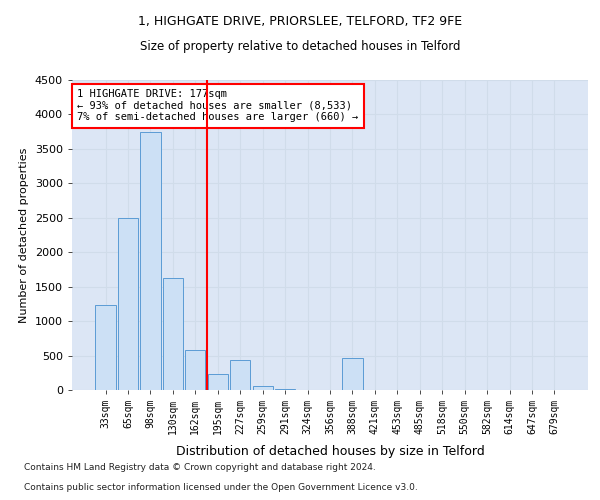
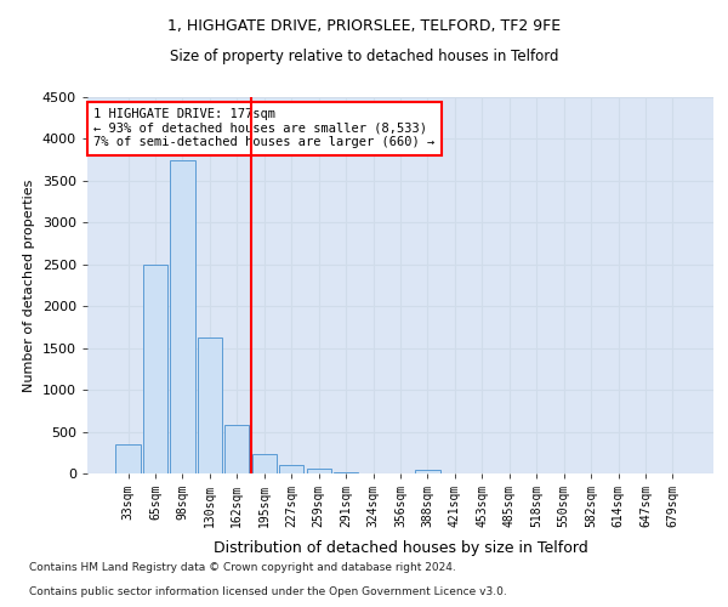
33sqm: 1240 -> 350
227sqm: 440 -> 100
388sqm: 460 -> 50
